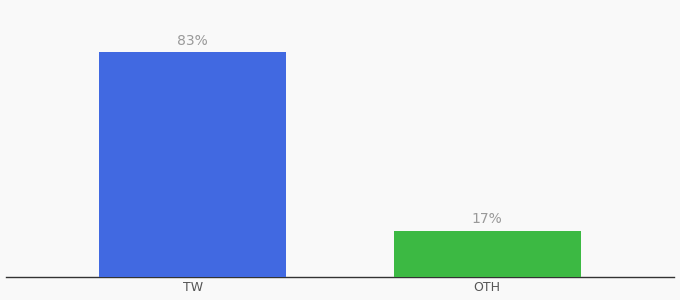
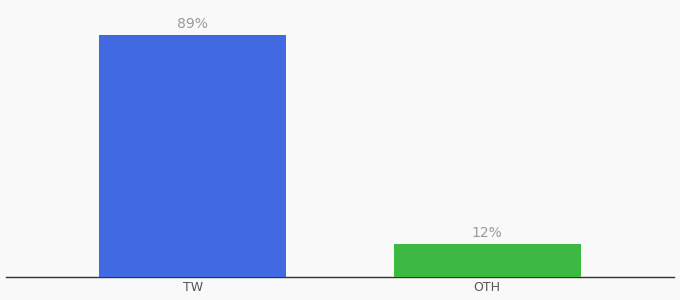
TW: 83% -> 89%
OTH: 17% -> 12%
